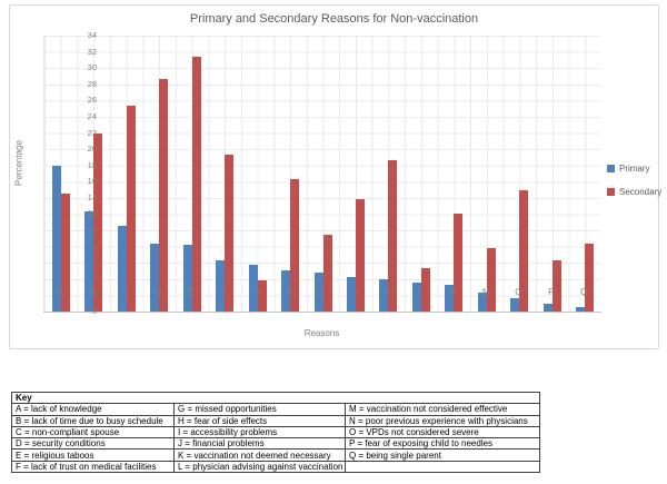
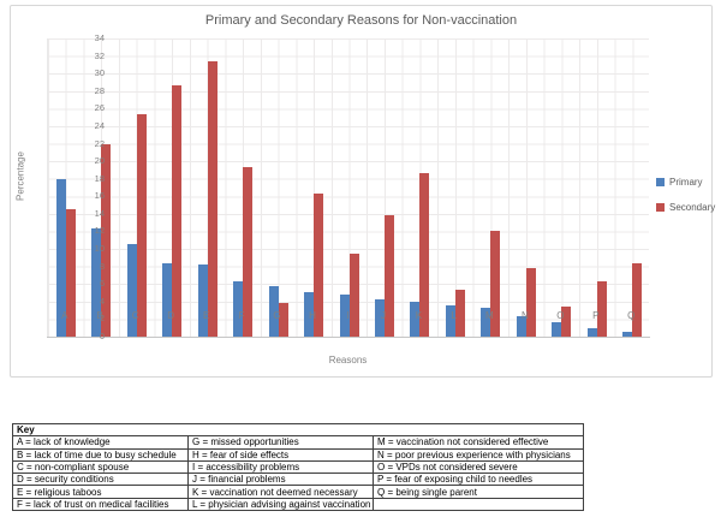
Secondary/O: 15 -> 3
